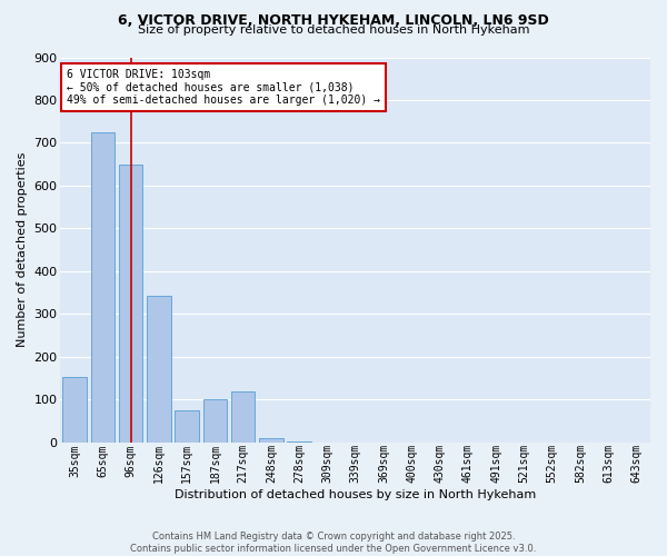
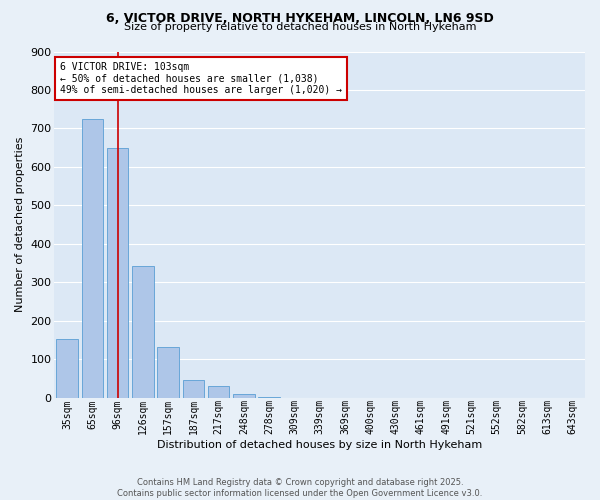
157sqm: 75 -> 132
187sqm: 100 -> 45
217sqm: 120 -> 31
